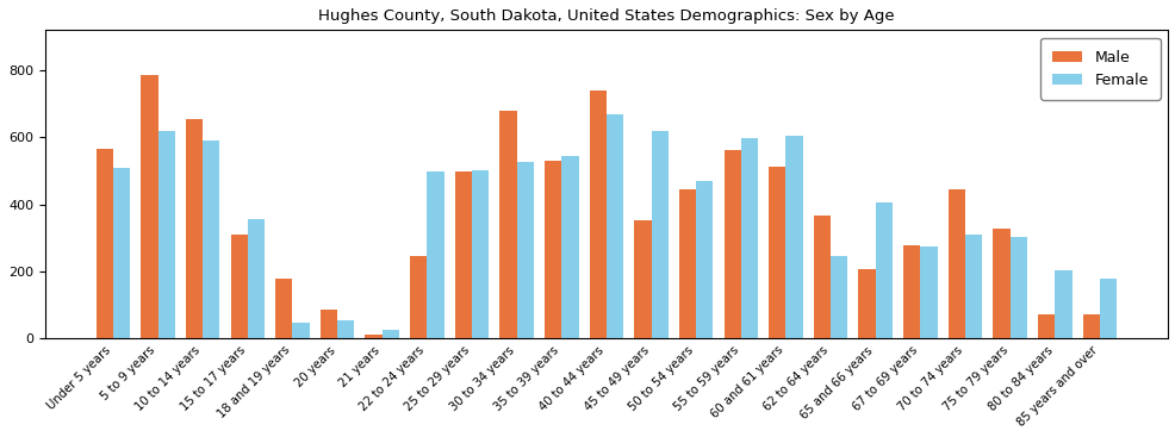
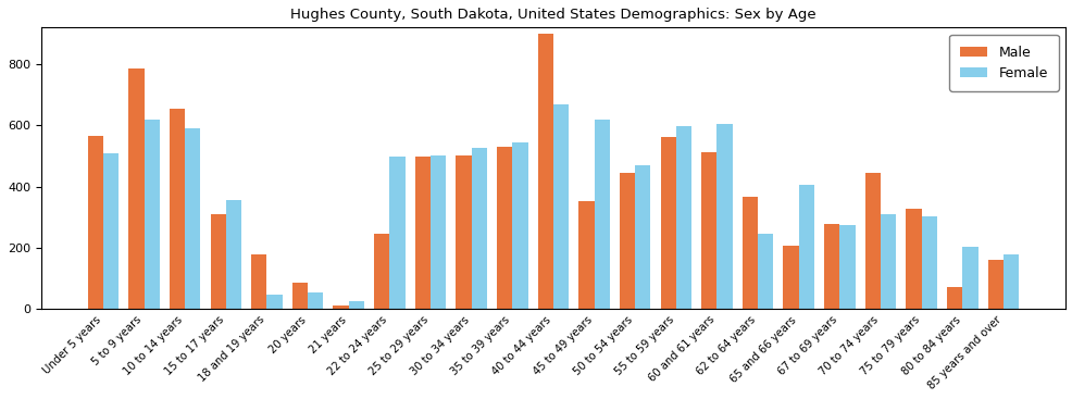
Male/30 to 34 years: 680 -> 500
Male/40 to 44 years: 740 -> 899
Male/85 years and over: 70 -> 161
